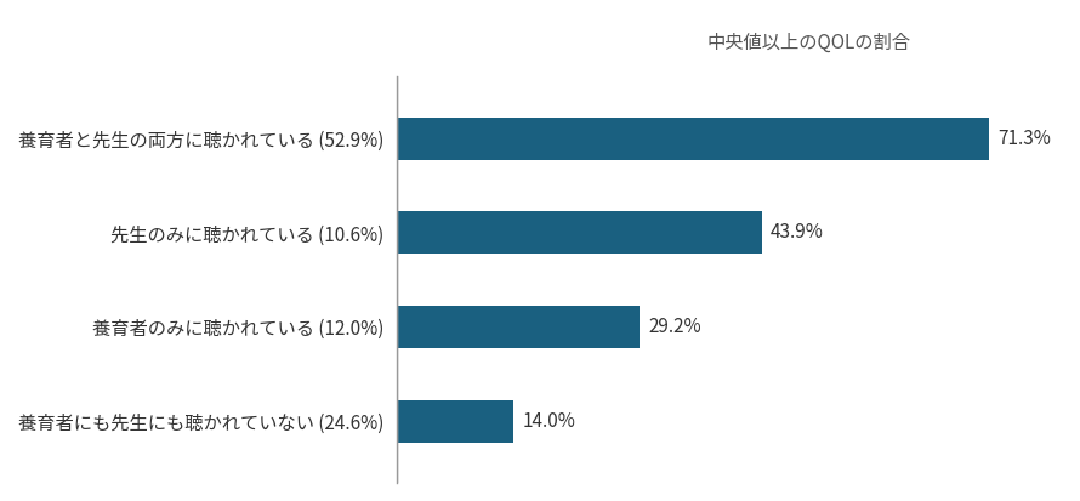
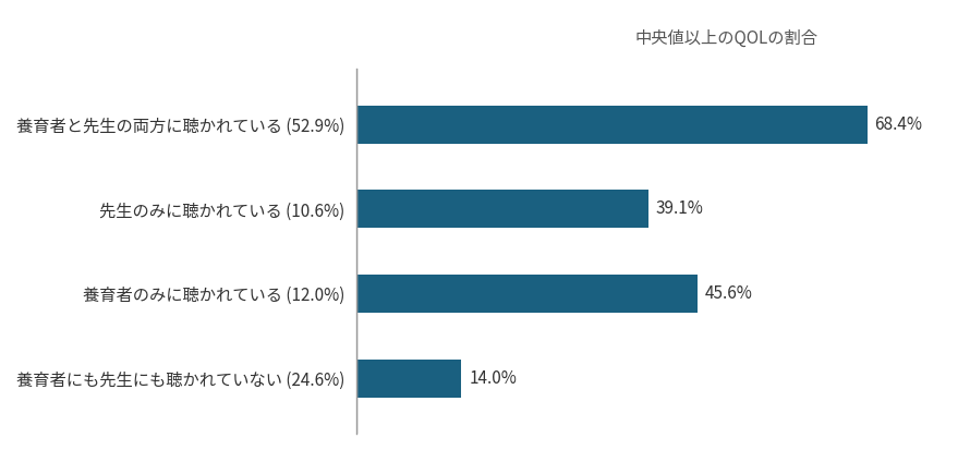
養育者と先生の両方に聴かれている (52.9%): 71.3% -> 68.4%
先生のみに聴かれている (10.6%): 43.9% -> 39.1%
養育者のみに聴かれている (12.0%): 29.2% -> 45.6%
